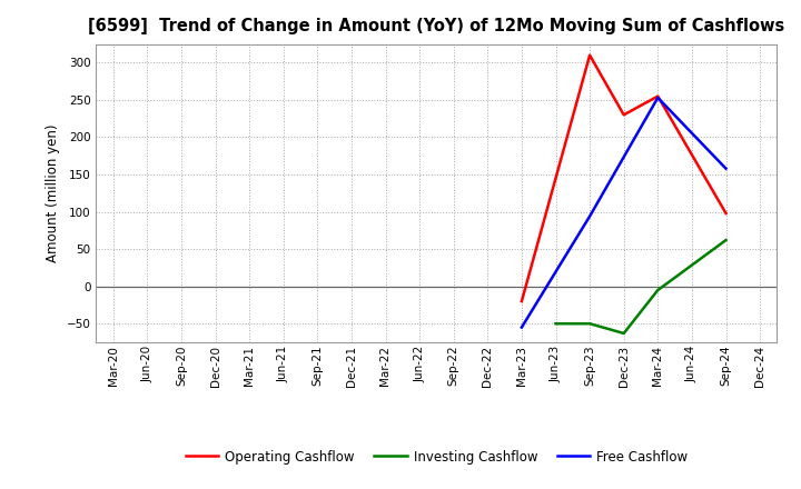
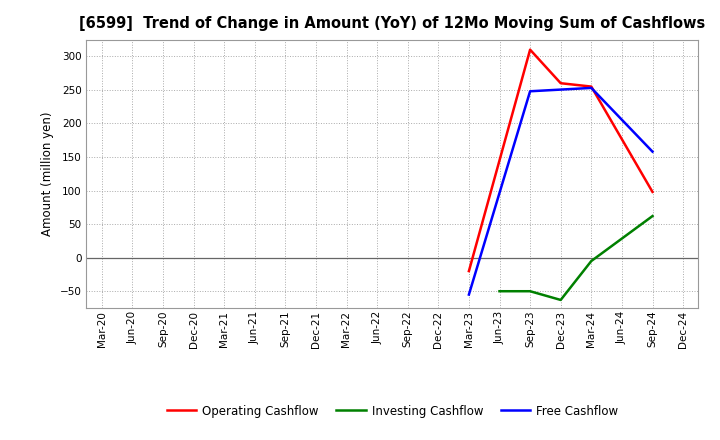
Free Cashflow/Sep-23: 94 -> 248
Operating Cashflow/Dec-23: 230 -> 260
